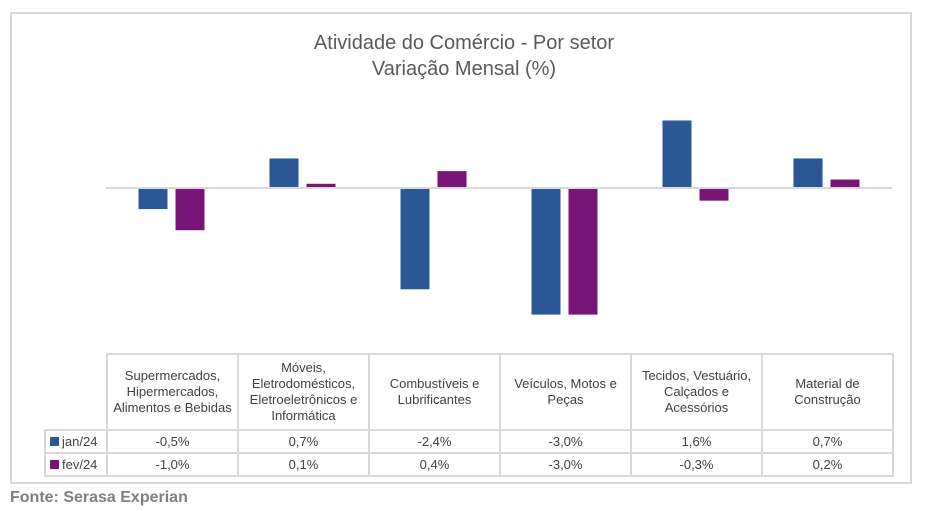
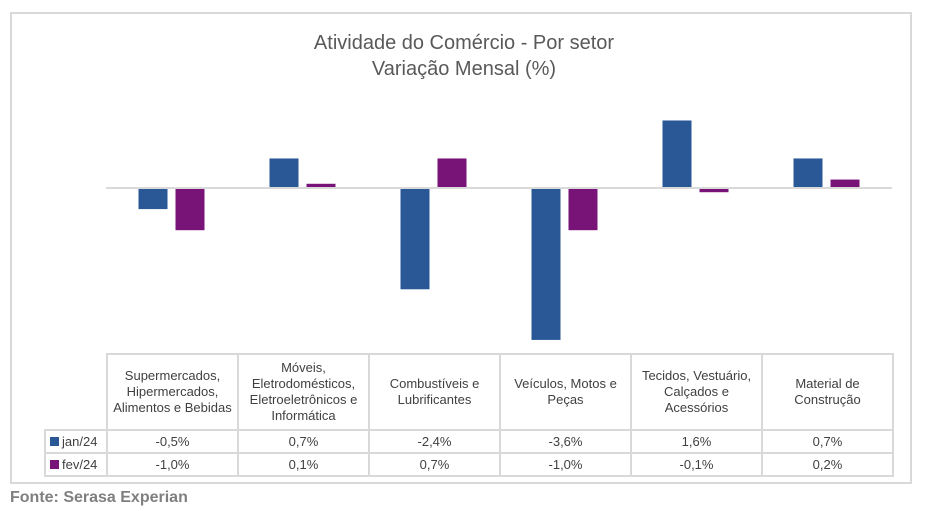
fev/24/Combustíveis e Lubrificantes: 0,4% -> 0,7%
jan/24/Veículos, Motos e Peças: -3,0% -> -3,6%
fev/24/Veículos, Motos e Peças: -3,0% -> -1,0%
fev/24/Tecidos, Vestuário, Calçados e Acessórios: -0,3% -> -0,1%
